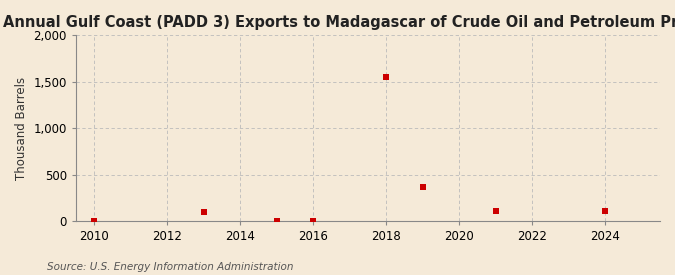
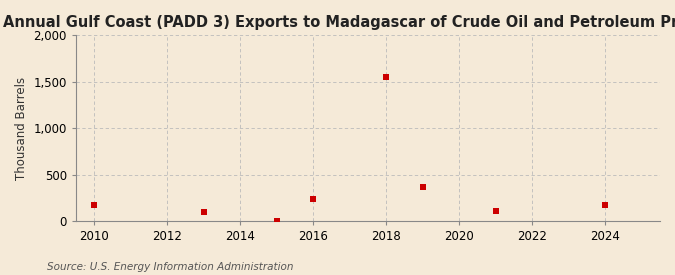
2010: 0 -> 180
2016: 0 -> 240
2024: 110 -> 180
